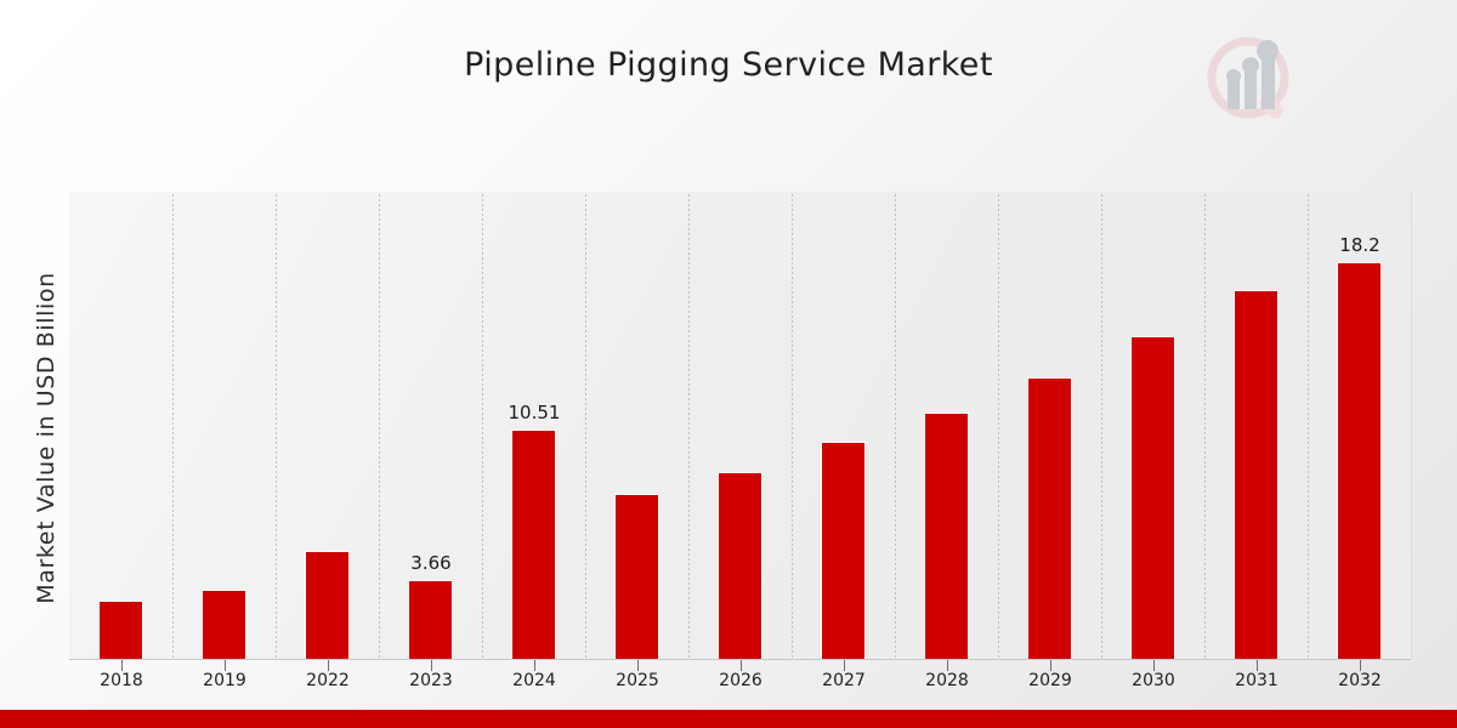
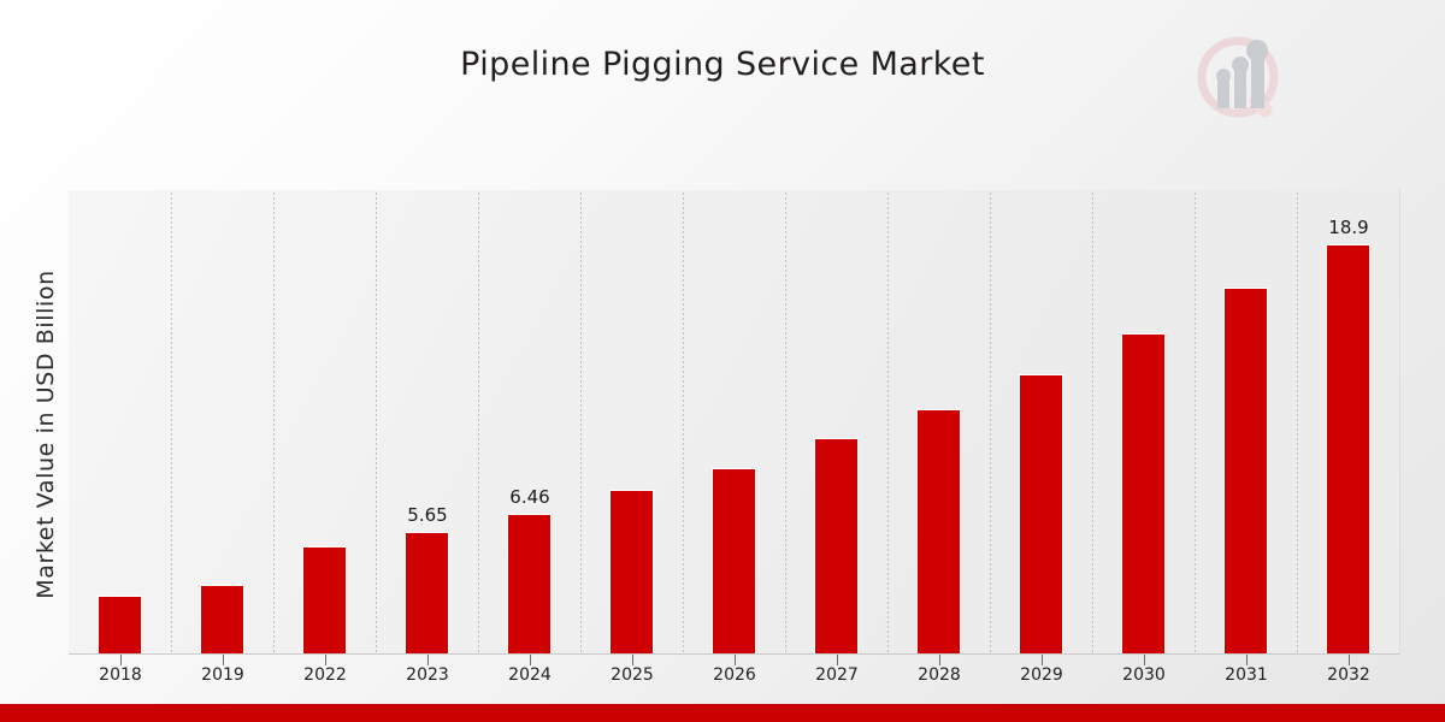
2023: 3.66 -> 5.65
2024: 10.51 -> 6.46
2032: 18.2 -> 18.9
